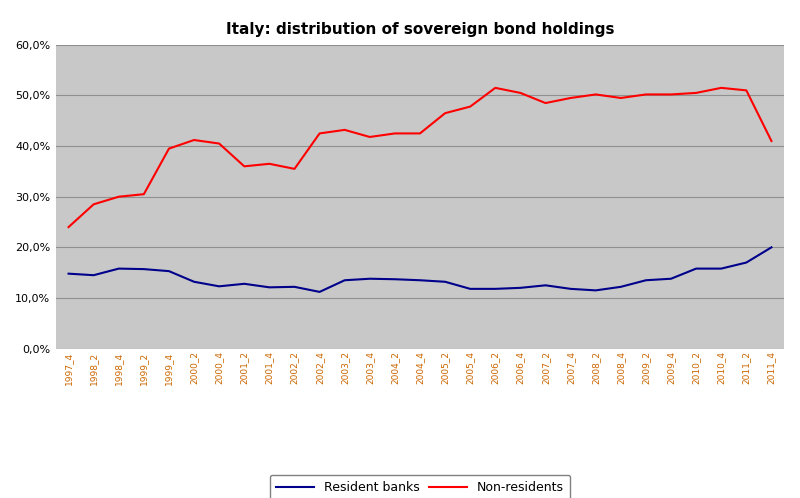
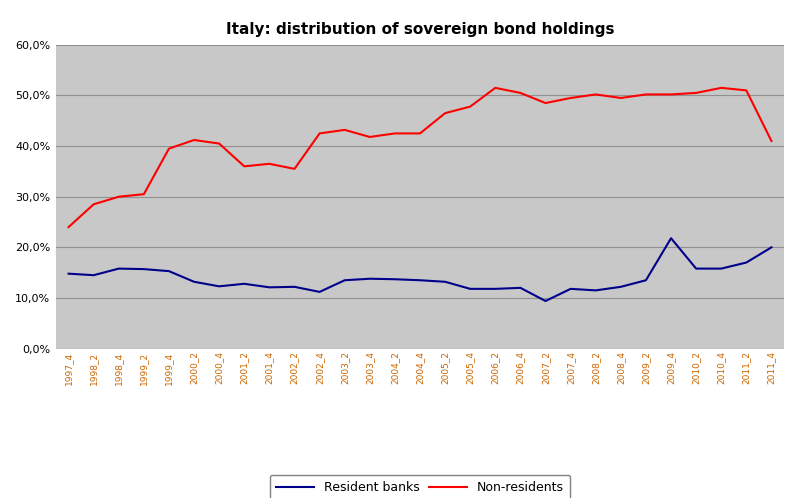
Resident banks/2007_2: 12,5% -> 9,4%
Resident banks/2009_4: 13,8% -> 21,8%
